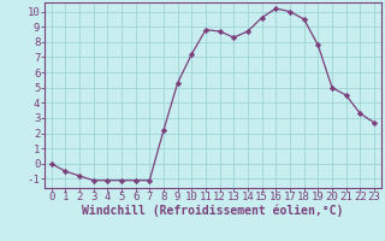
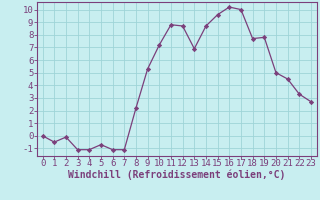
2: -0.8 -> -0.1
5: -1.1 -> -0.7
13: 8.3 -> 6.9
18: 9.5 -> 7.7
